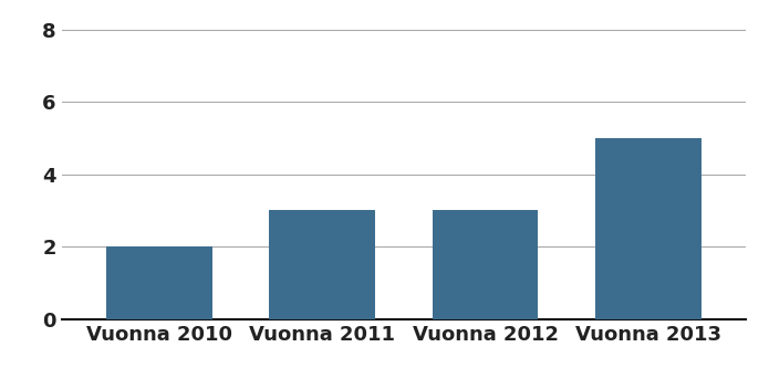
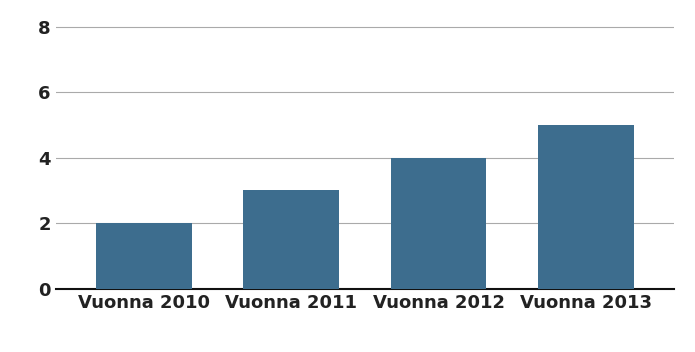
Vuonna 2012: 3 -> 4
